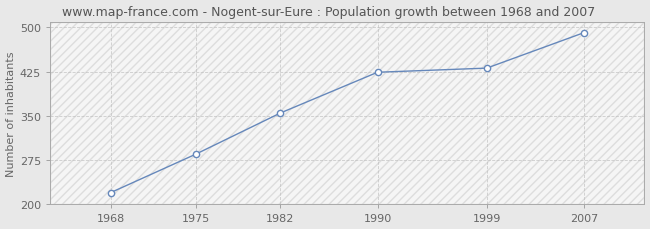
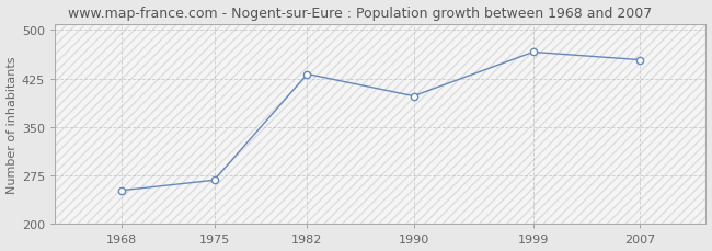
1968: 220 -> 252
1975: 285 -> 268
1982: 355 -> 432
1990: 424 -> 398
1999: 431 -> 466
2007: 491 -> 454
